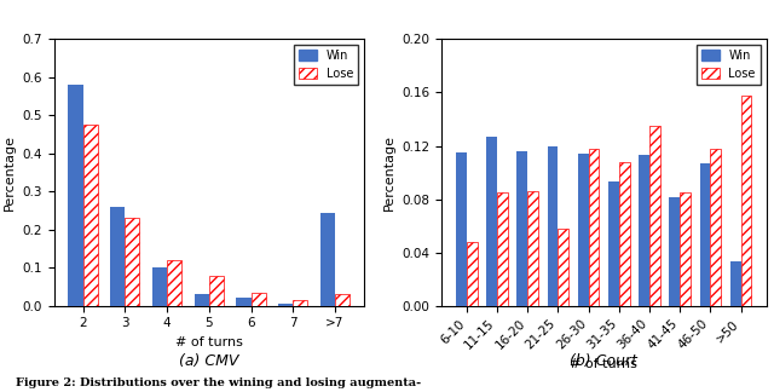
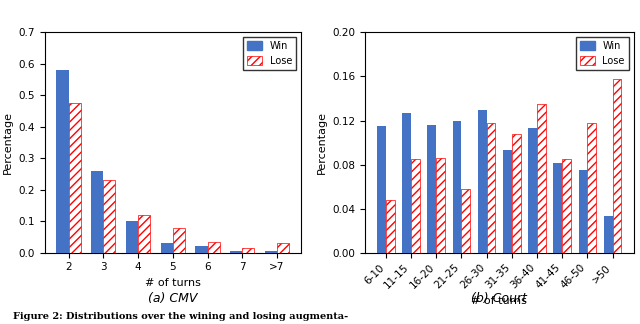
Win/>7: 0.245 -> 0.005
Win/26-30: 0.114 -> 0.130
Win/46-50: 0.107 -> 0.075
